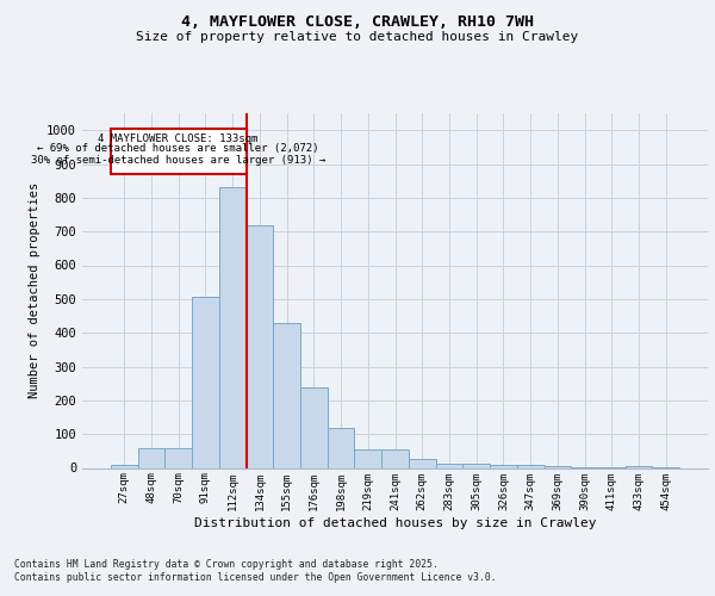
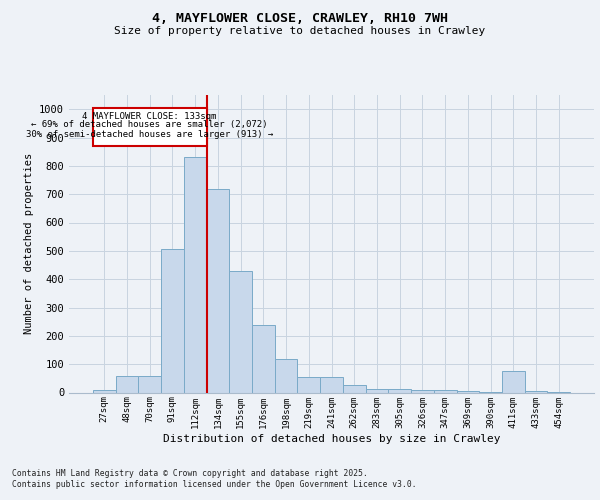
411sqm: 2 -> 75
